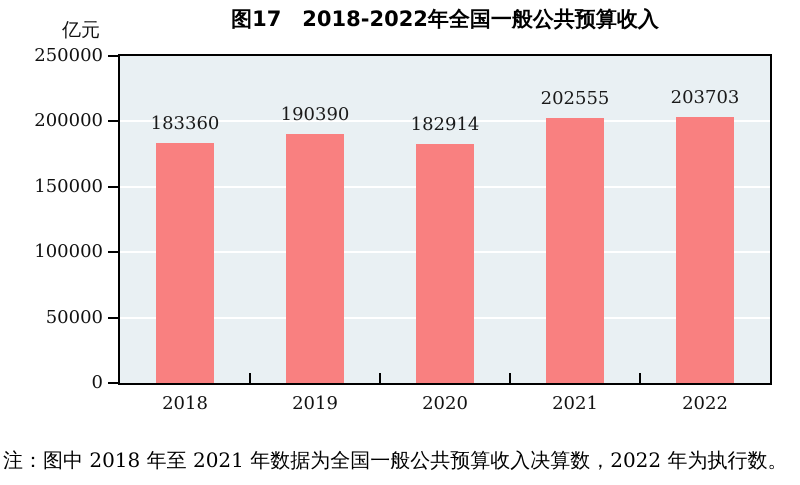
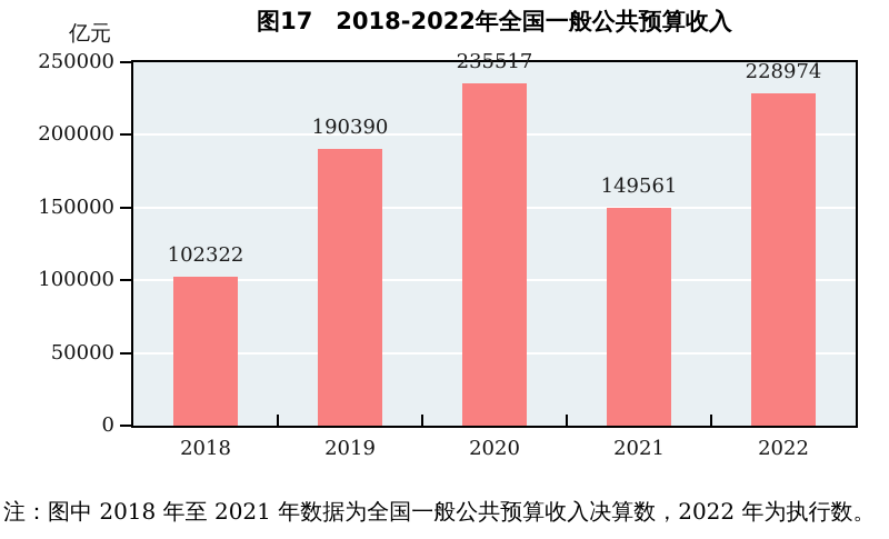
2018: 183360 -> 102322
2020: 182914 -> 235517
2021: 202555 -> 149561
2022: 203703 -> 228974
